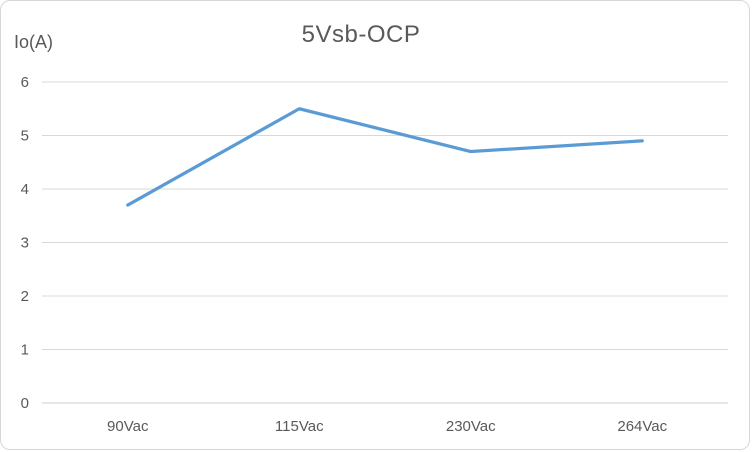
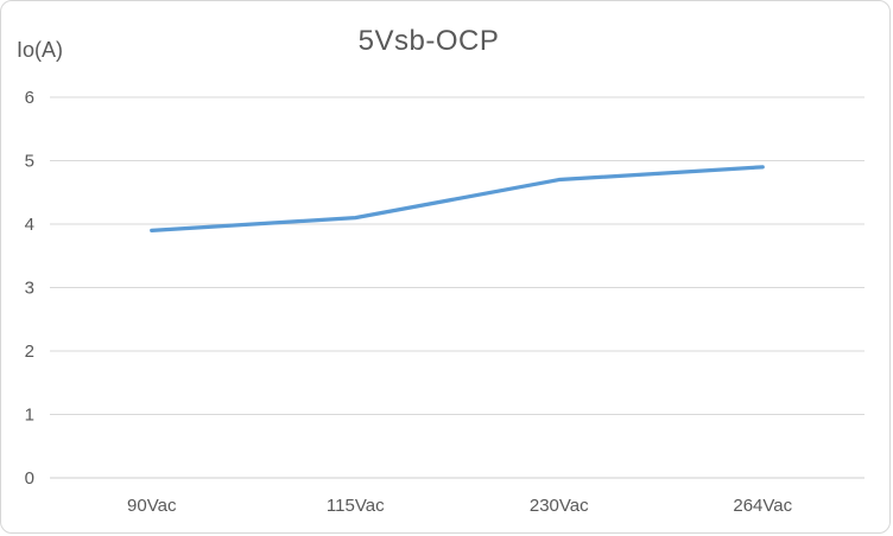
90Vac: 3.7 -> 3.9
115Vac: 5.5 -> 4.1
